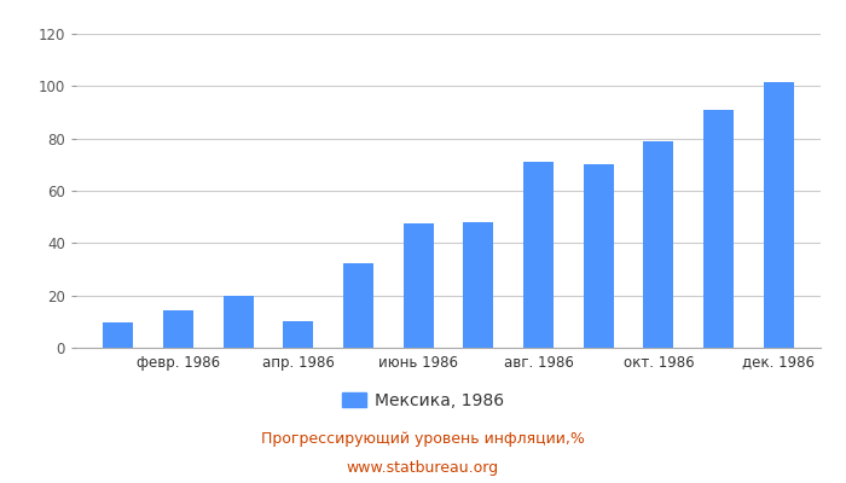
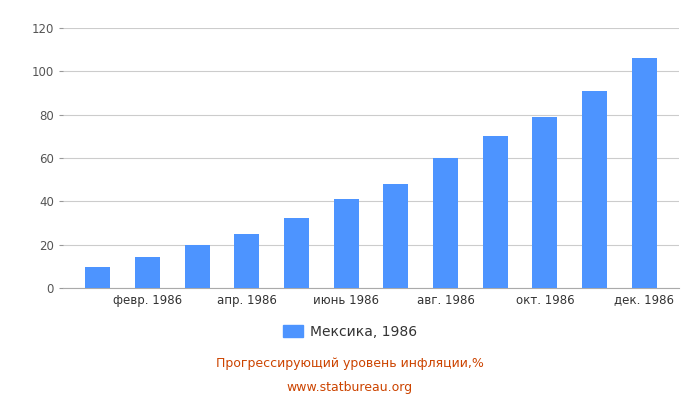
апр. 1986: 10.0 -> 25.0
июнь 1986: 47.5 -> 41.0
авг. 1986: 71.0 -> 60.0
дек. 1986: 101.5 -> 106.0
